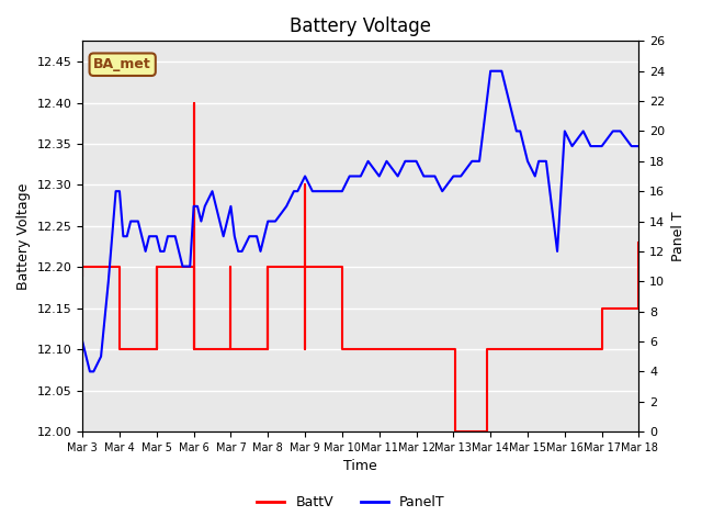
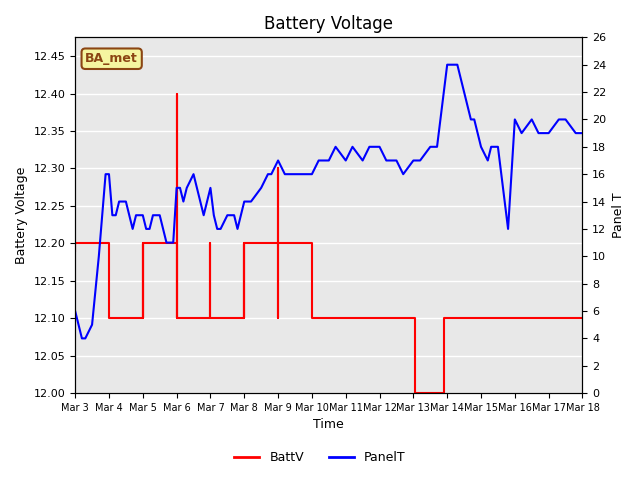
BattV/Mar 17: 12.15 -> 12.10
BattV/Mar 18: 12.23 -> 12.10
